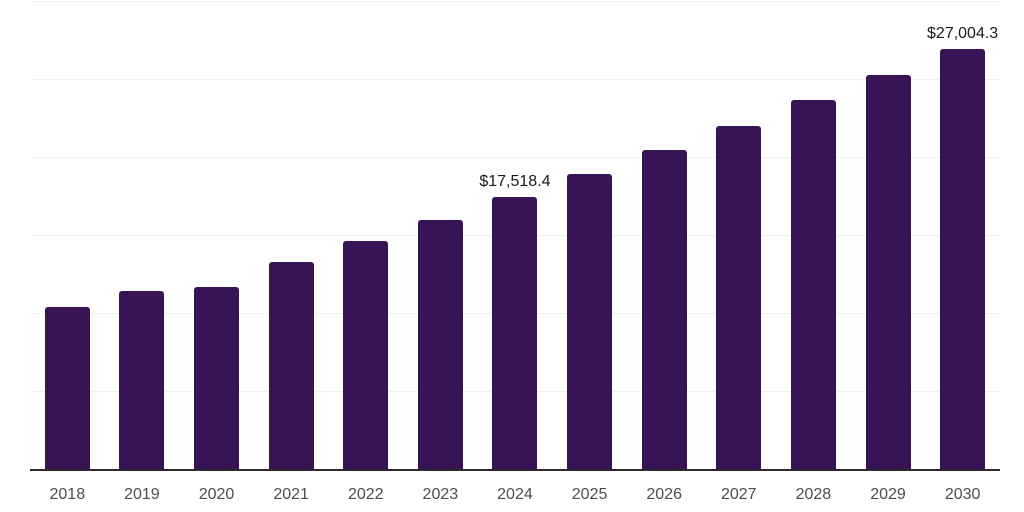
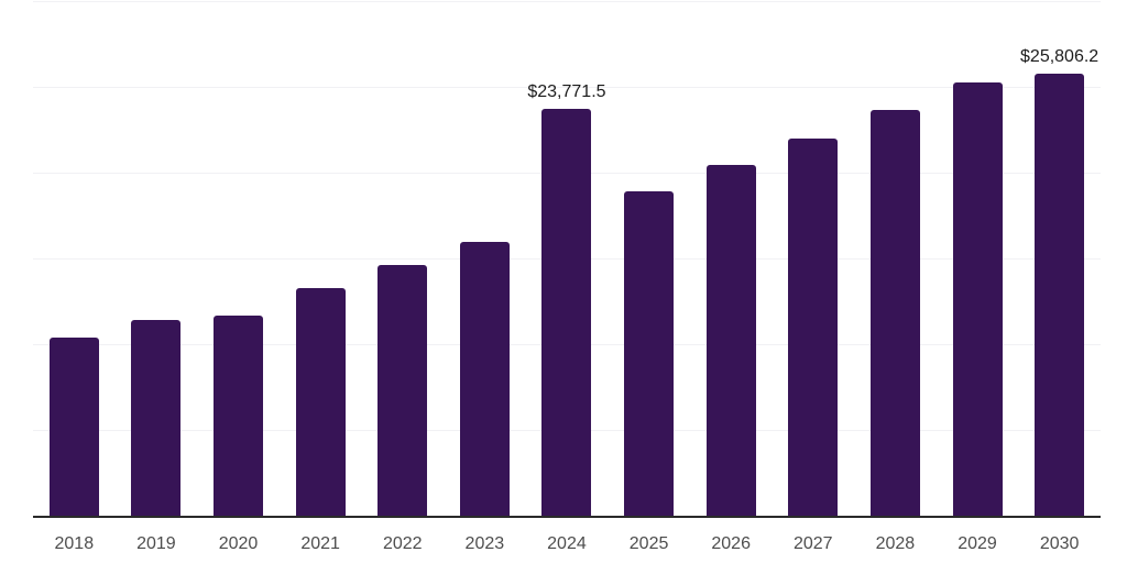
2024: $17,518.4 -> $23,771.5
2030: $27,004.3 -> $25,806.2
